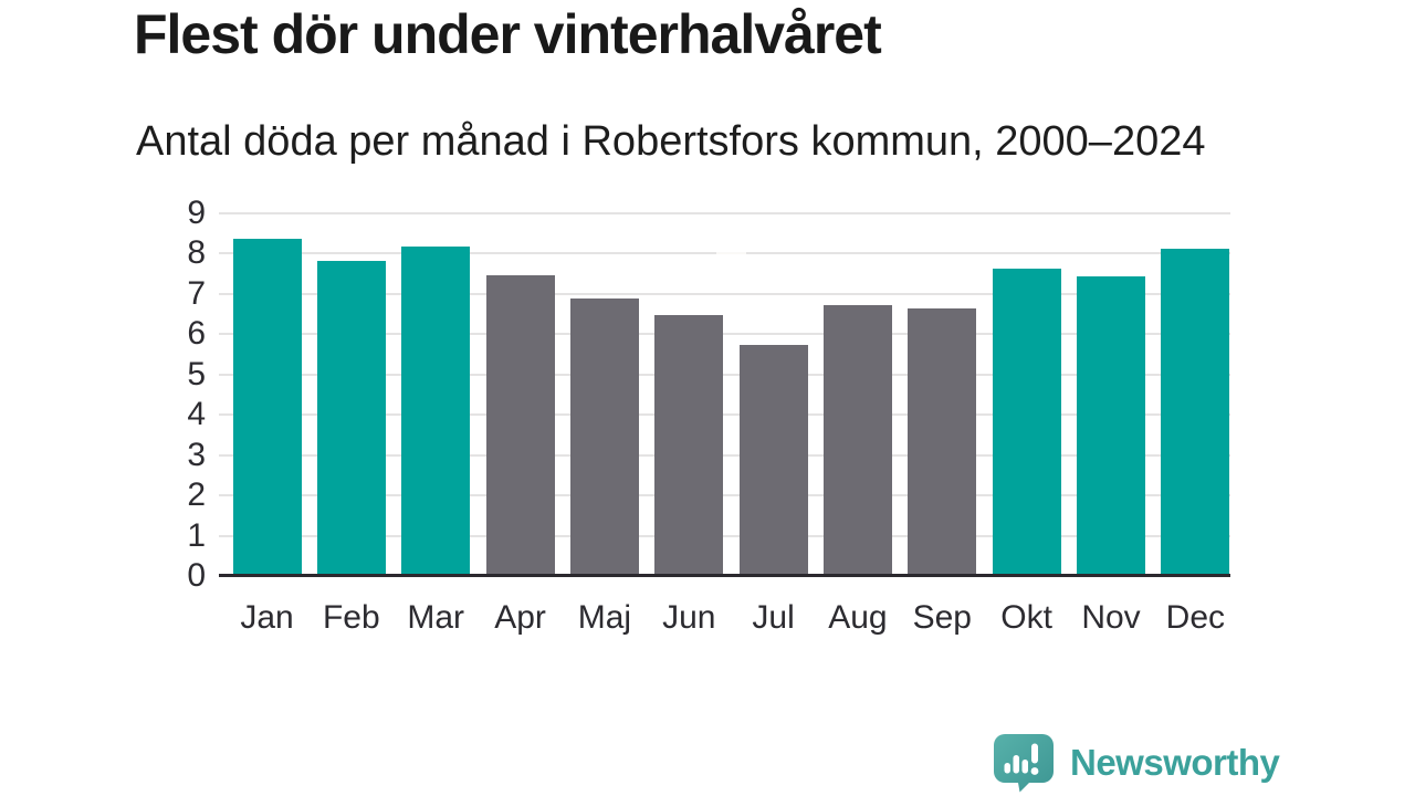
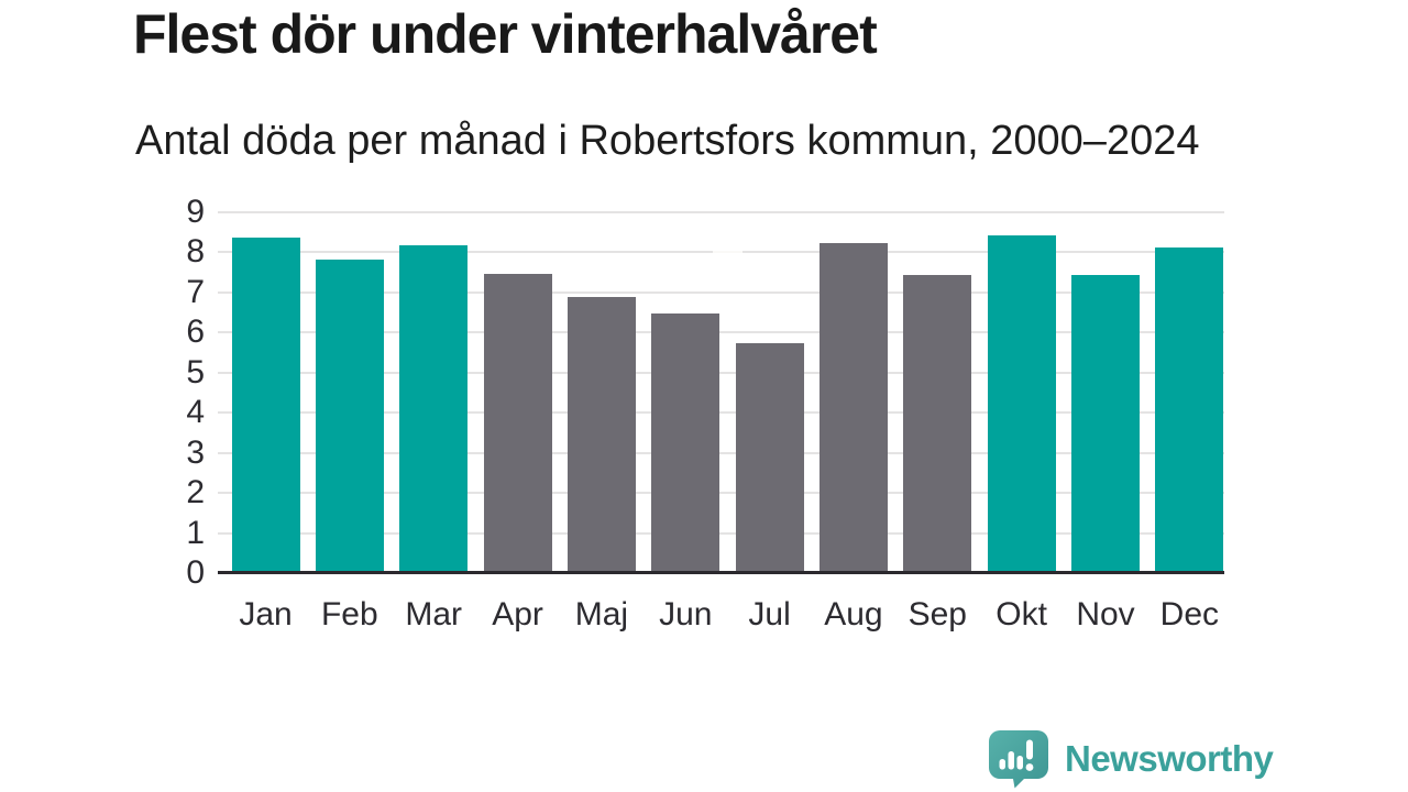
Aug: 6.7 -> 8.2
Sep: 6.6 -> 7.4
Okt: 7.6 -> 8.4
